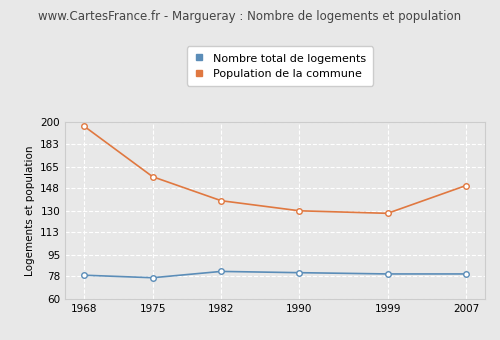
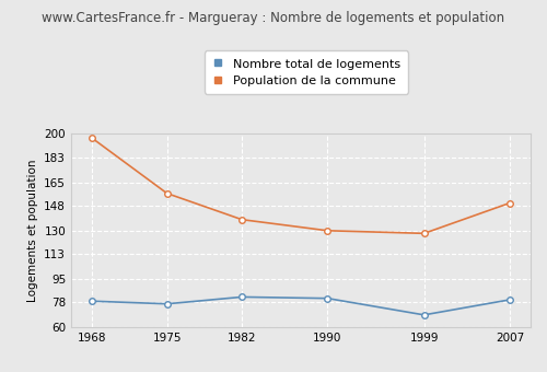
Nombre total de logements/1999: 80 -> 69
